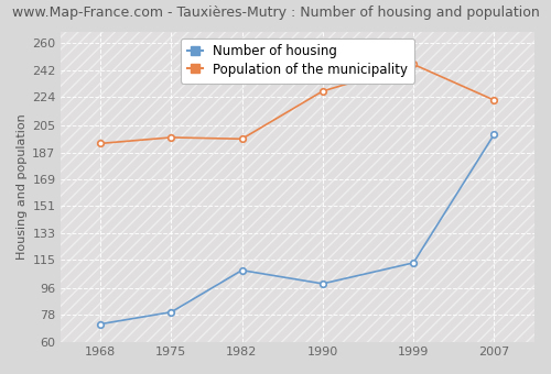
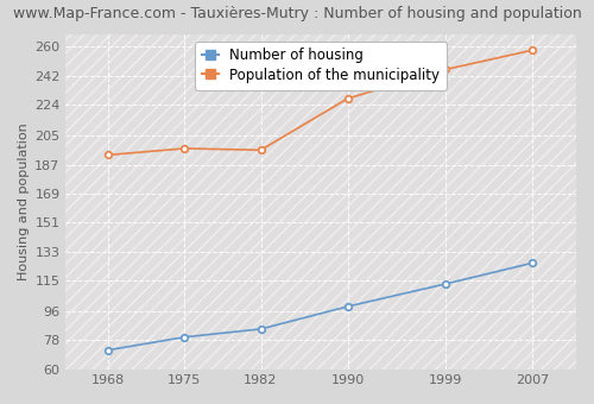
Number of housing/1982: 108 -> 85
Number of housing/2007: 199 -> 126
Population of the municipality/2007: 222 -> 258
